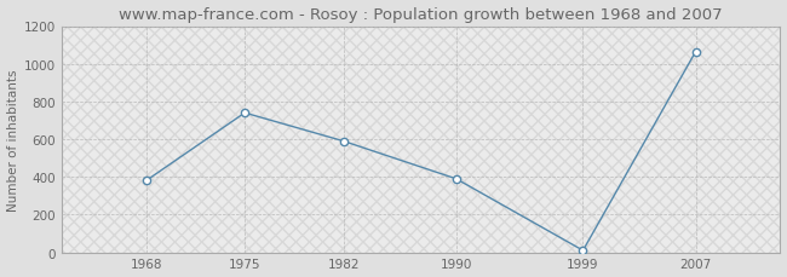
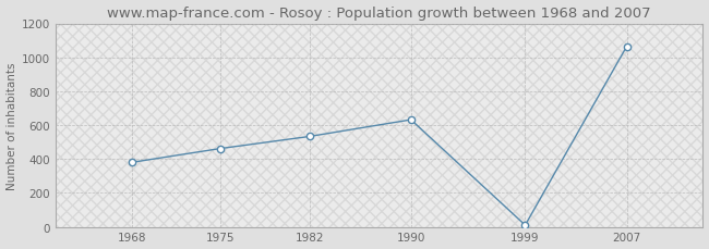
1975: 740 -> 460
1982: 590 -> 530
1990: 390 -> 630
